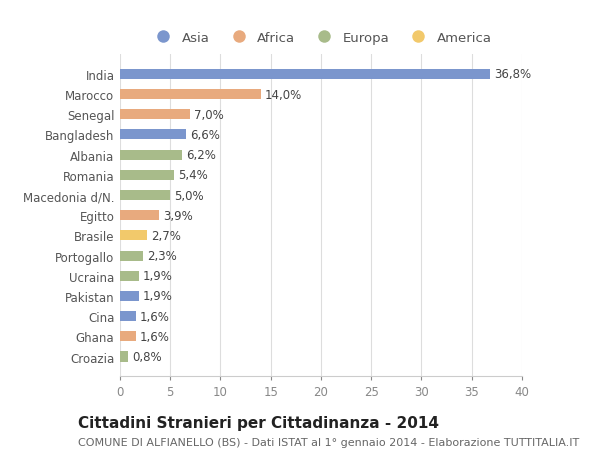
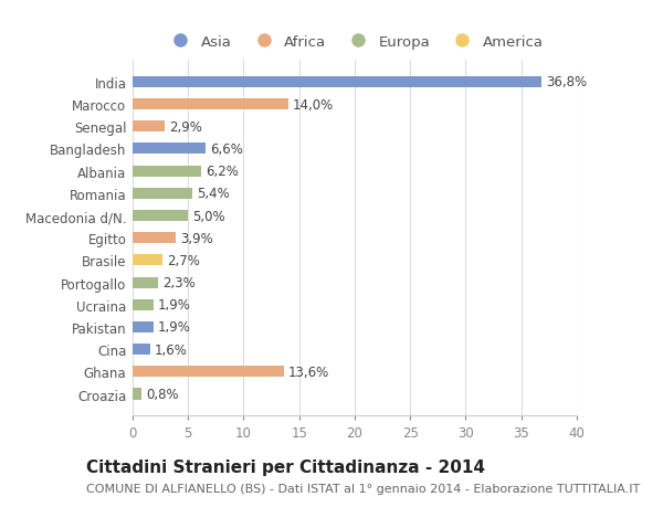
Senegal: 7,0% -> 2,9%
Ghana: 1,6% -> 13,6%
